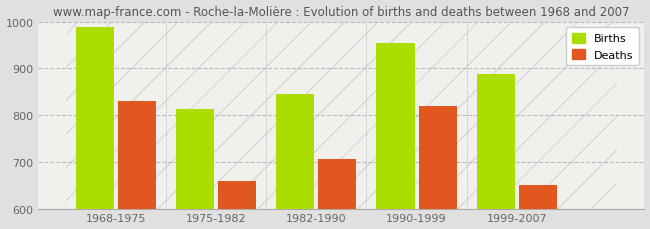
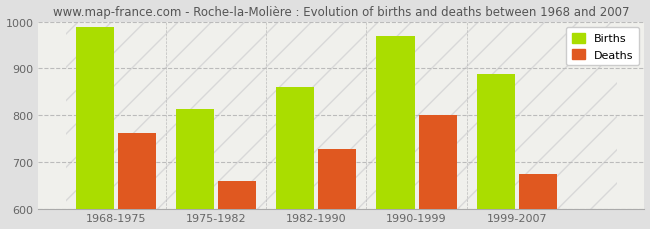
Deaths/1968-1975: 830 -> 762
Births/1982-1990: 845 -> 860
Deaths/1982-1990: 705 -> 728
Births/1990-1999: 955 -> 970
Deaths/1990-1999: 820 -> 800
Deaths/1999-2007: 650 -> 675
